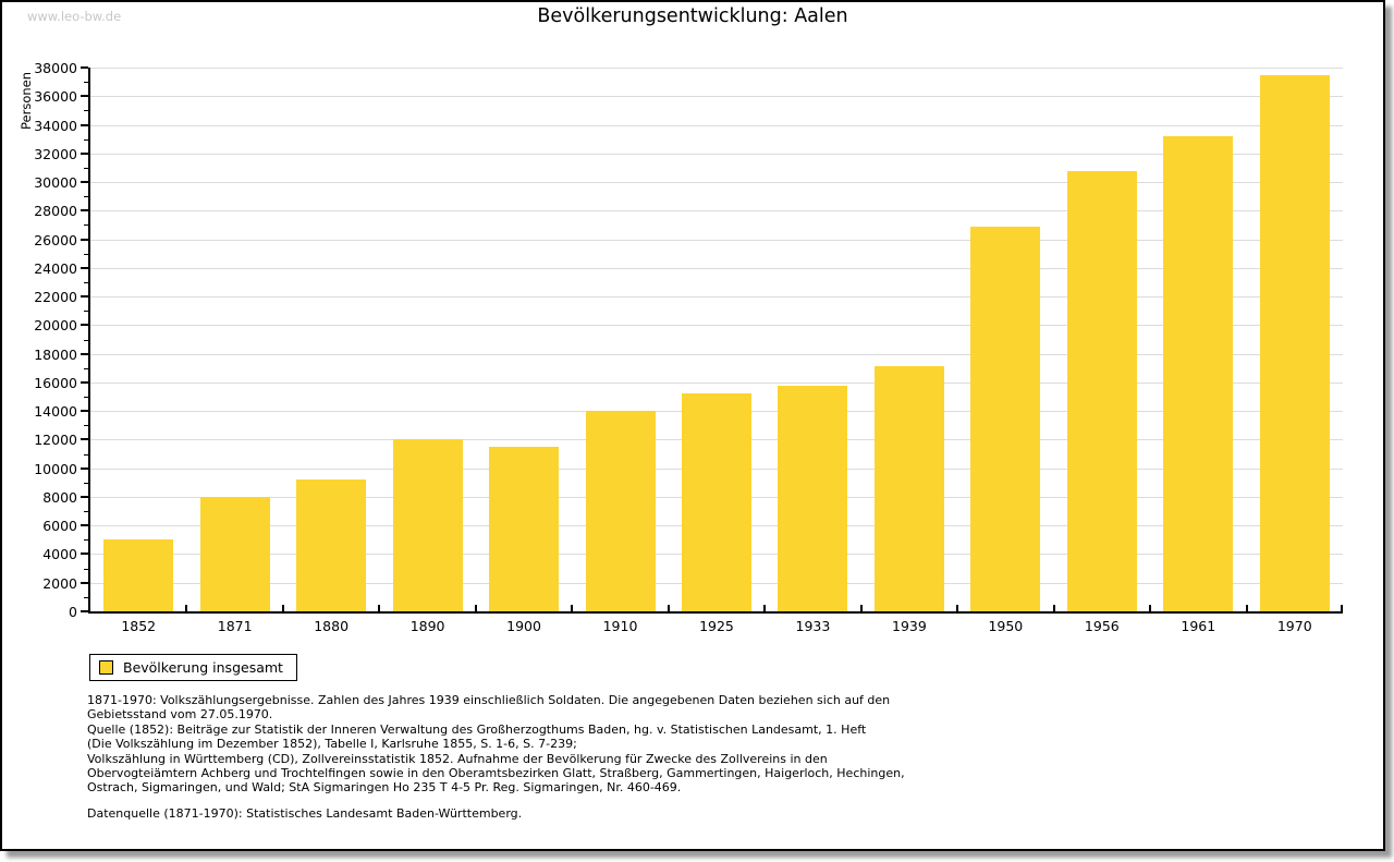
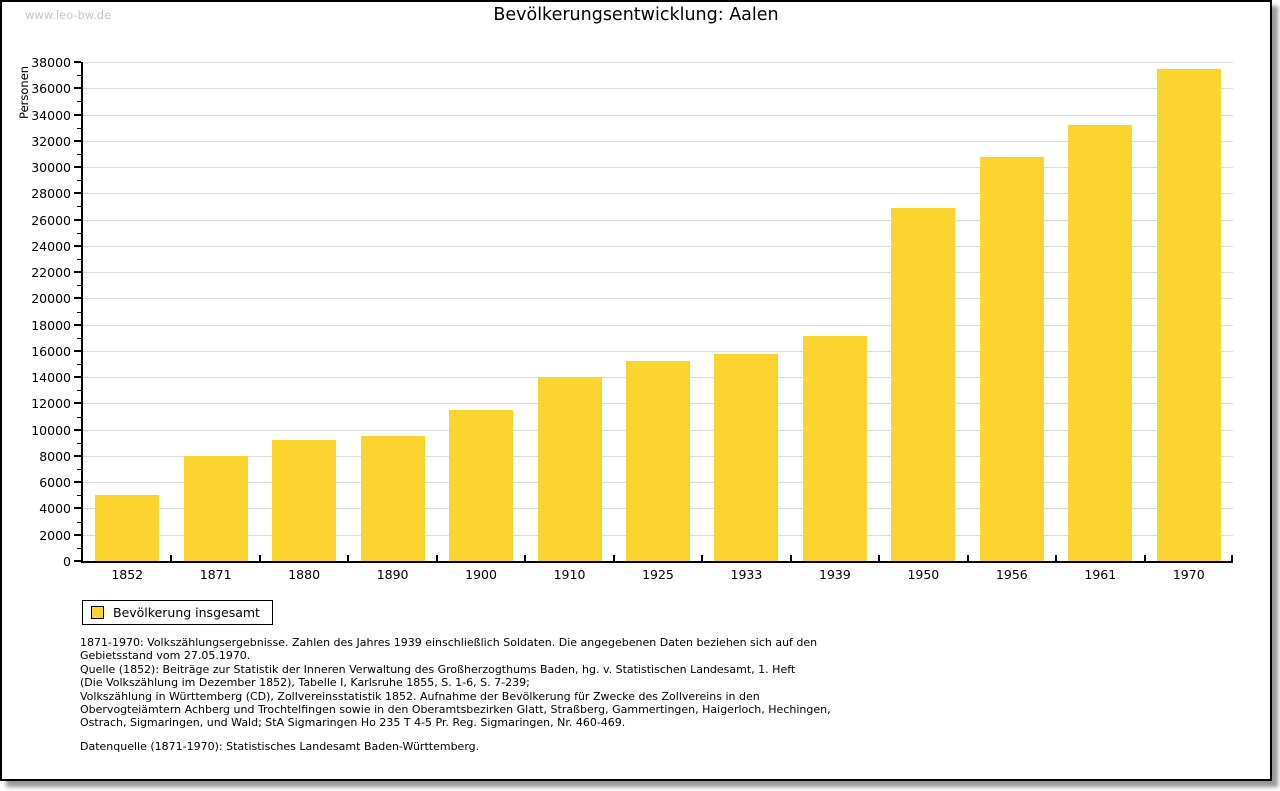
1890: 12000 -> 9500
